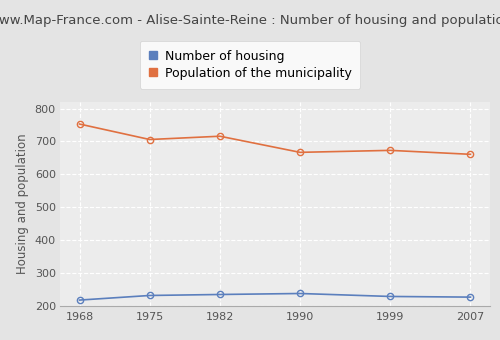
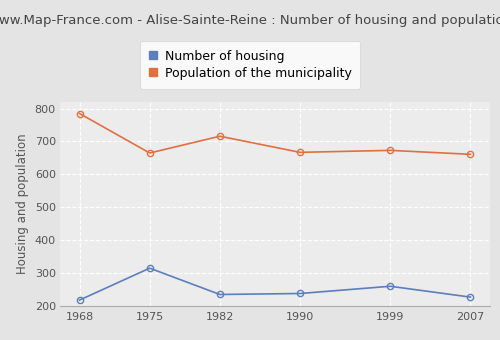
Population of the municipality/1968: 753 -> 785
Number of housing/1975: 232 -> 315
Population of the municipality/1975: 706 -> 665
Number of housing/1999: 229 -> 260
